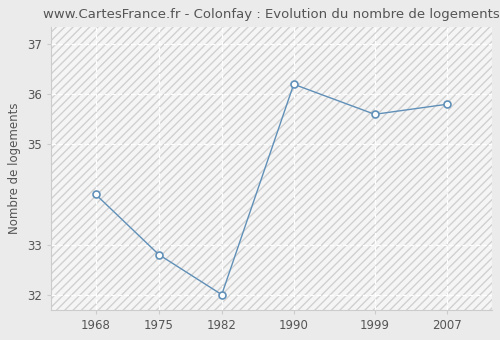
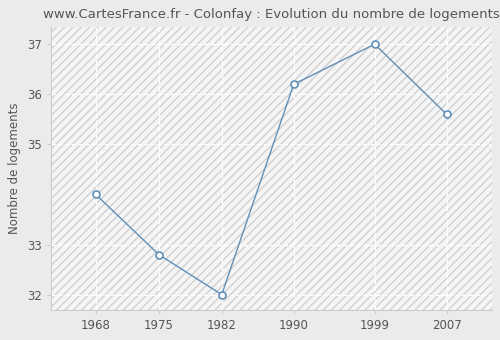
1999: 35.6 -> 37.0
2007: 35.8 -> 35.6
